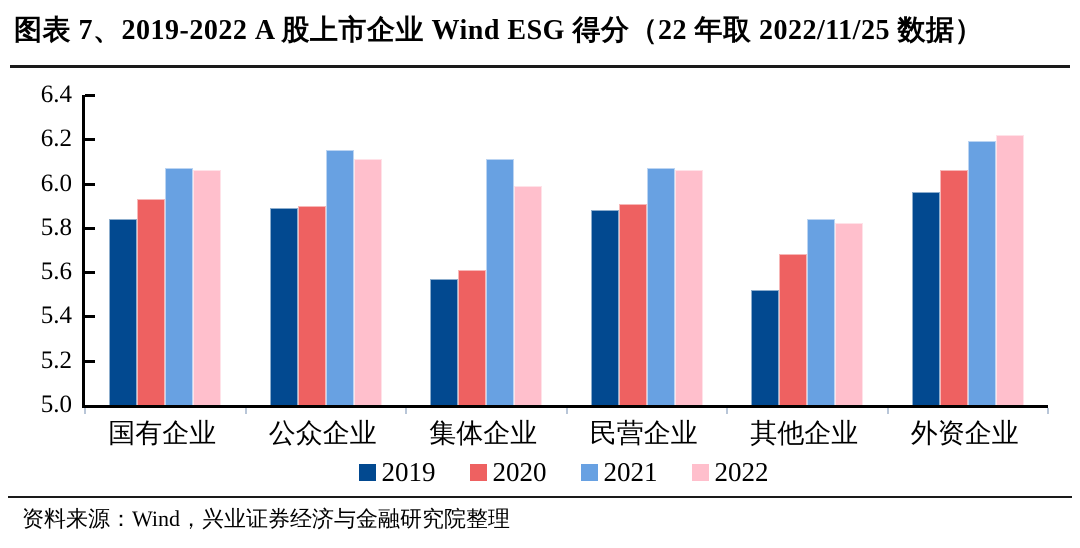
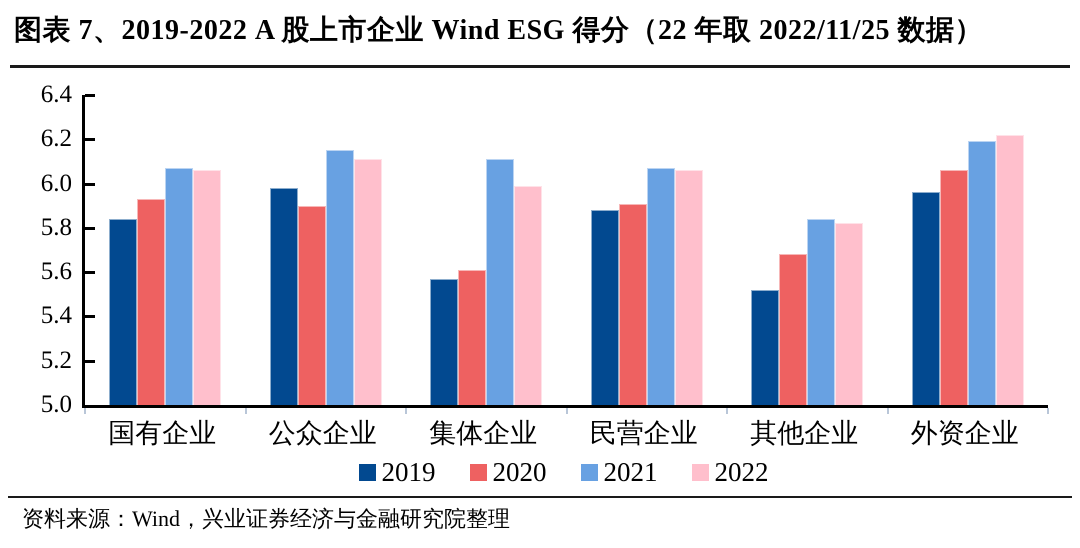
2019/公众企业: 5.89 -> 5.98
